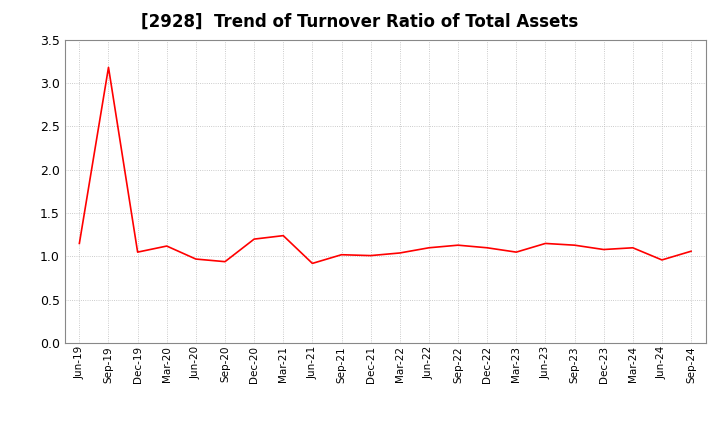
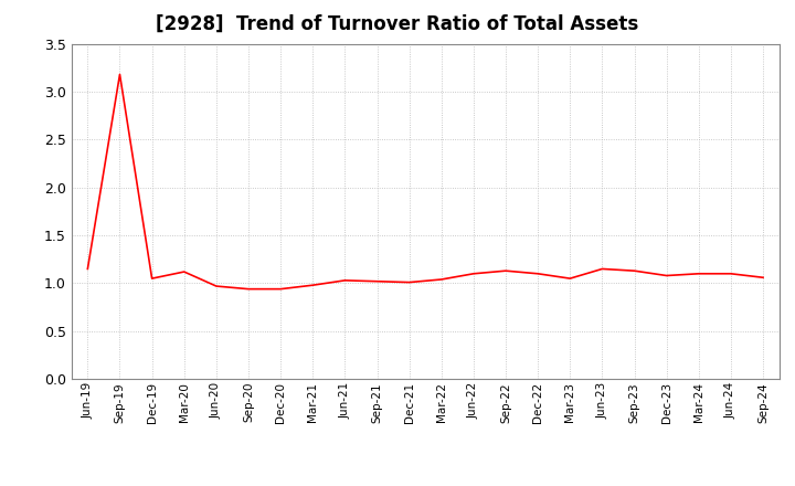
Dec-20: 1.20 -> 0.94
Mar-21: 1.24 -> 0.98
Jun-21: 0.92 -> 1.03
Jun-24: 0.96 -> 1.10
